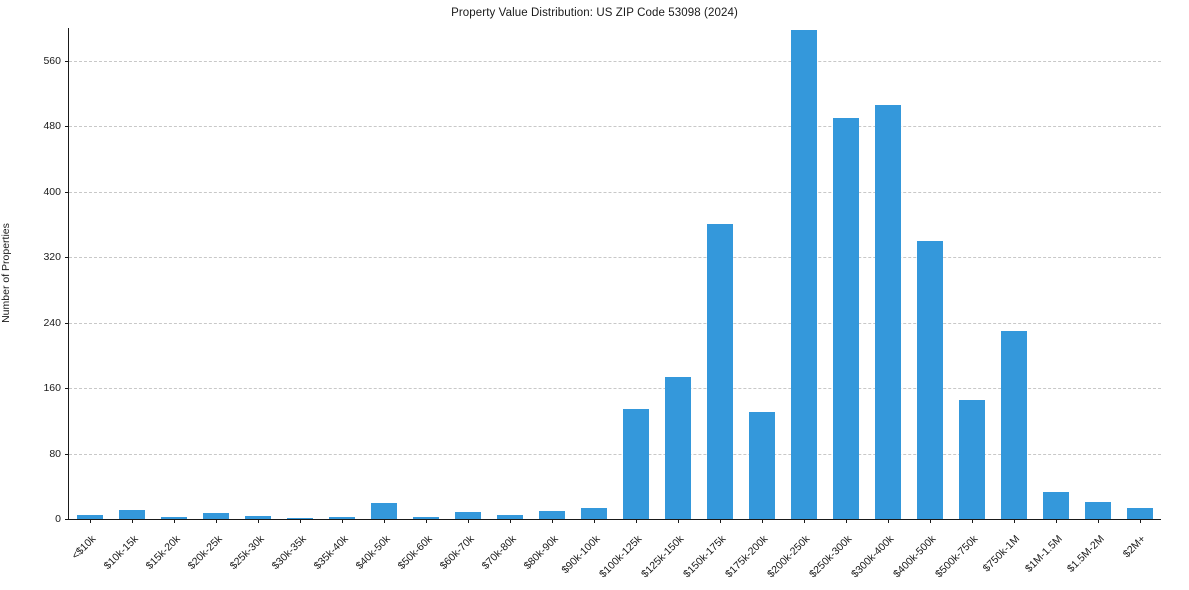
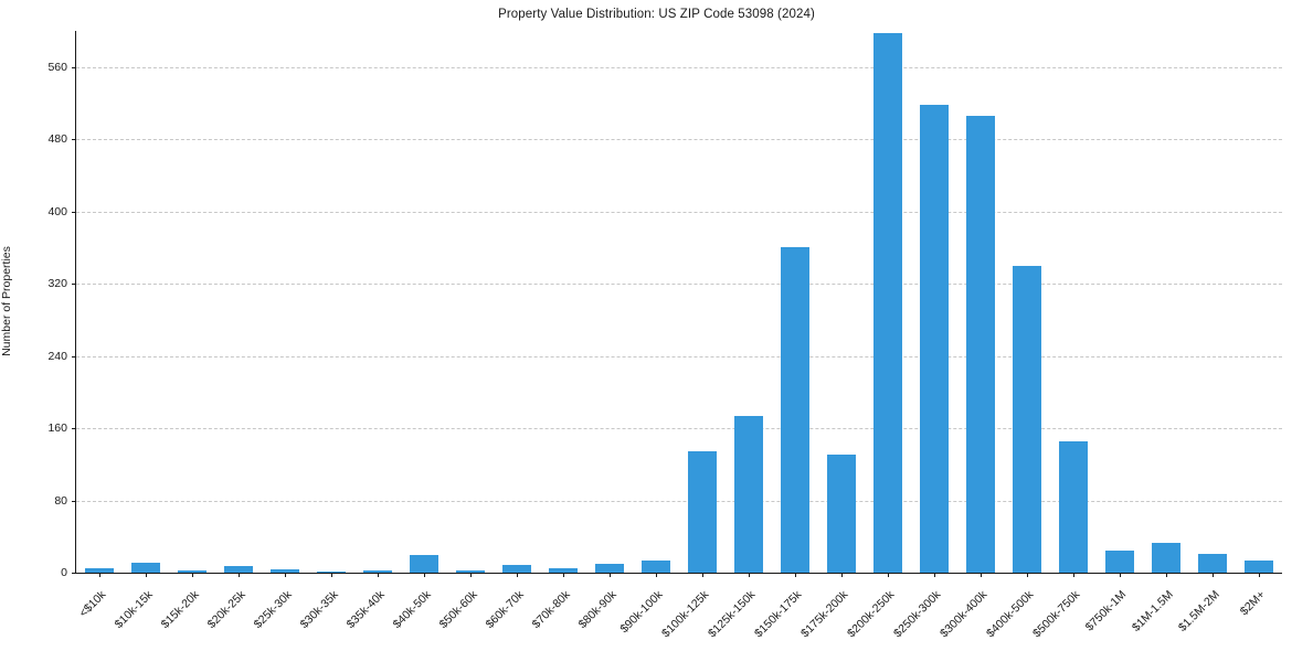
$250k-300k: 490 -> 520
$750k-1M: 230 -> 20
